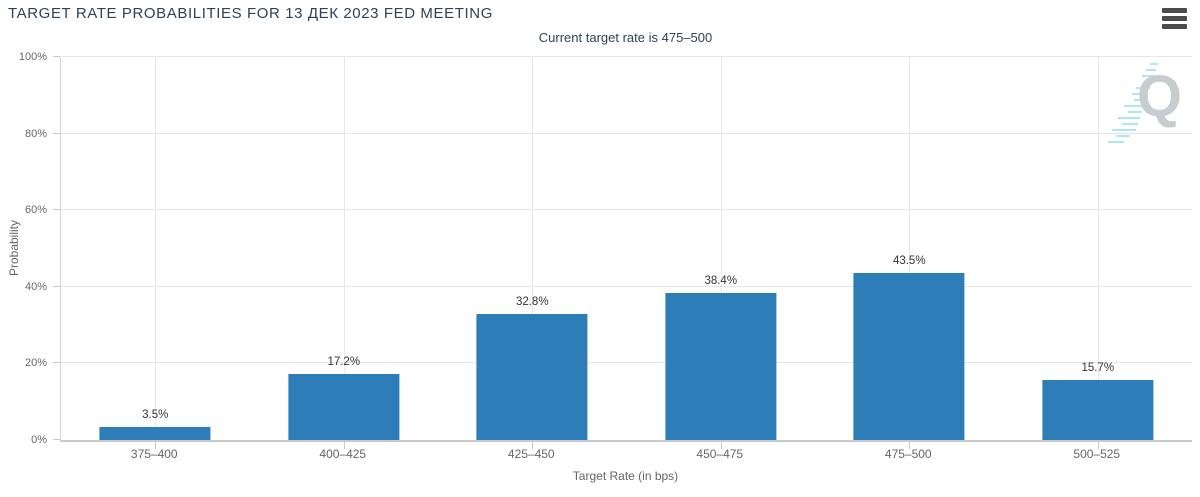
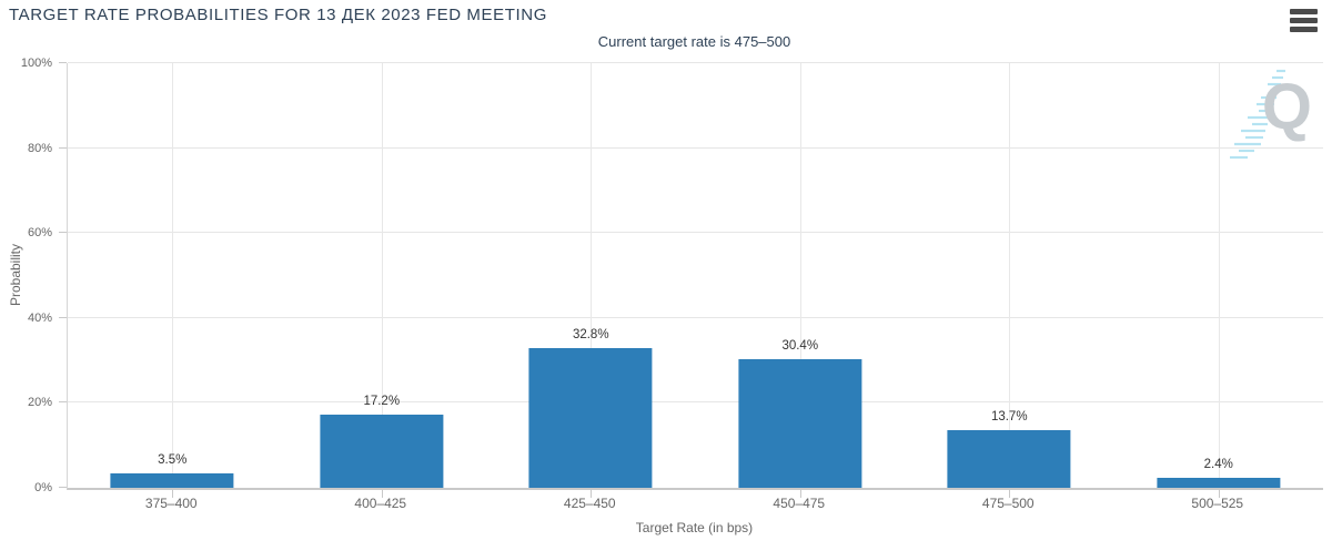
450–475: 38.4% -> 30.4%
475–500: 43.5% -> 13.7%
500–525: 15.7% -> 2.4%
